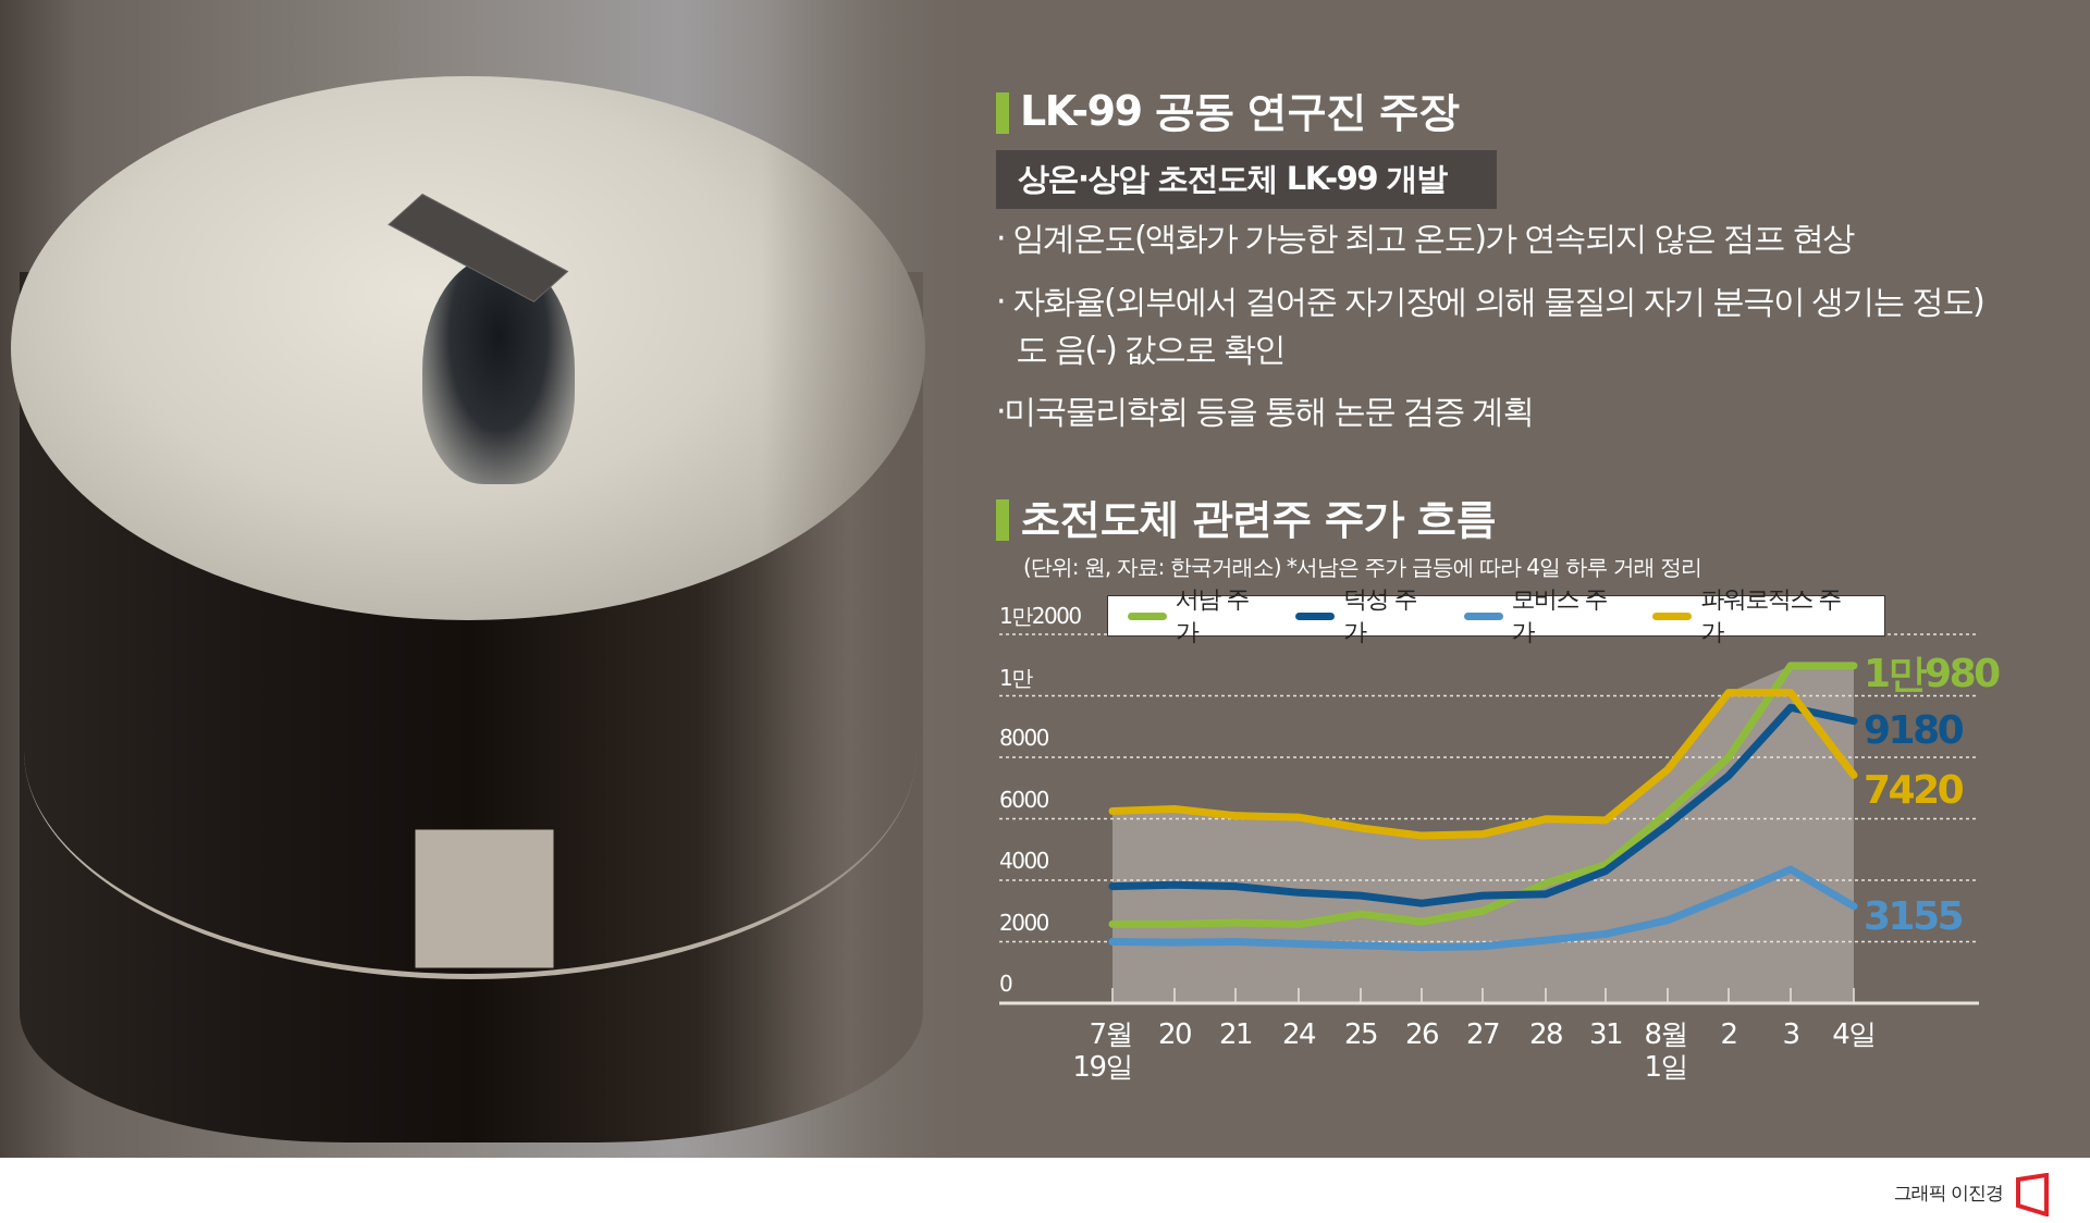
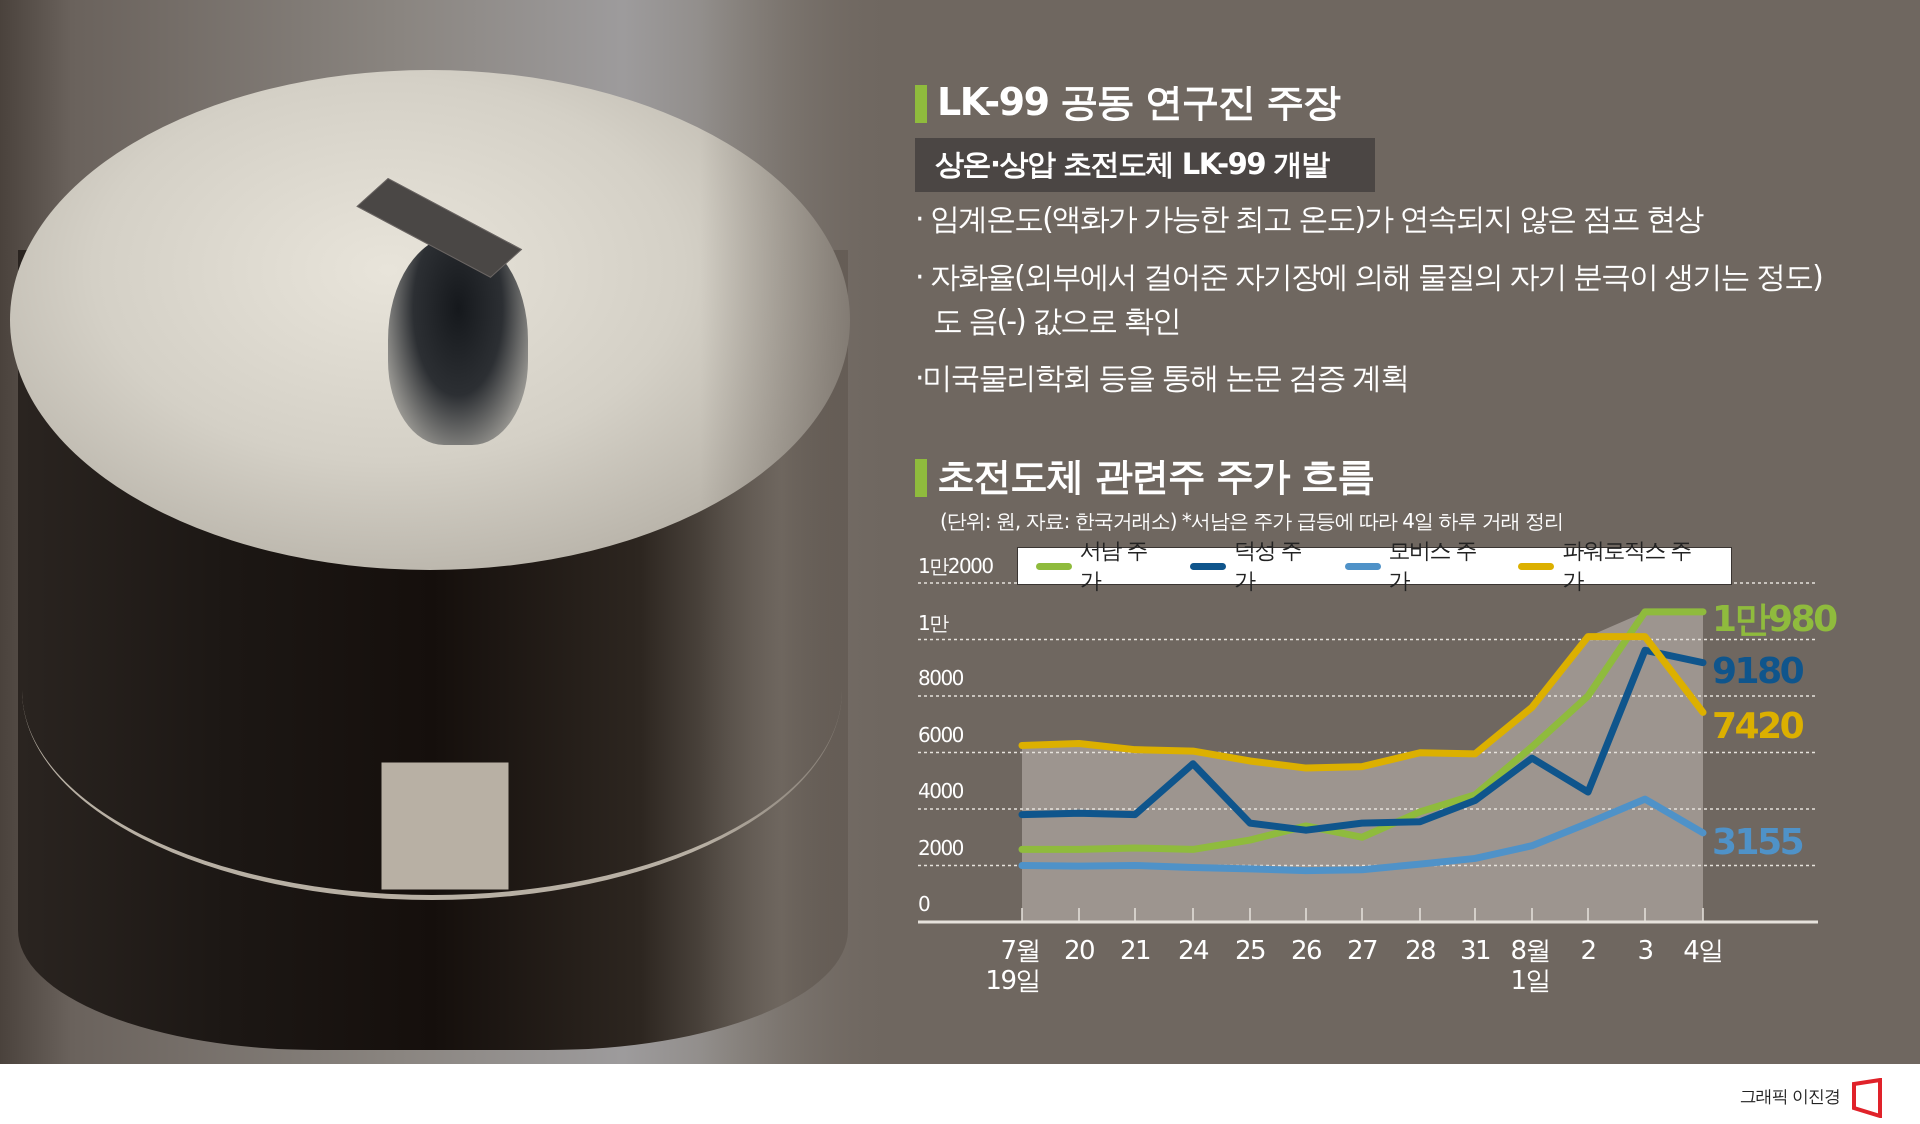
덕성 주가/24: 3600 -> 5600
서남 주가/26: 2600 -> 3400
덕성 주가/2: 7400 -> 4600
